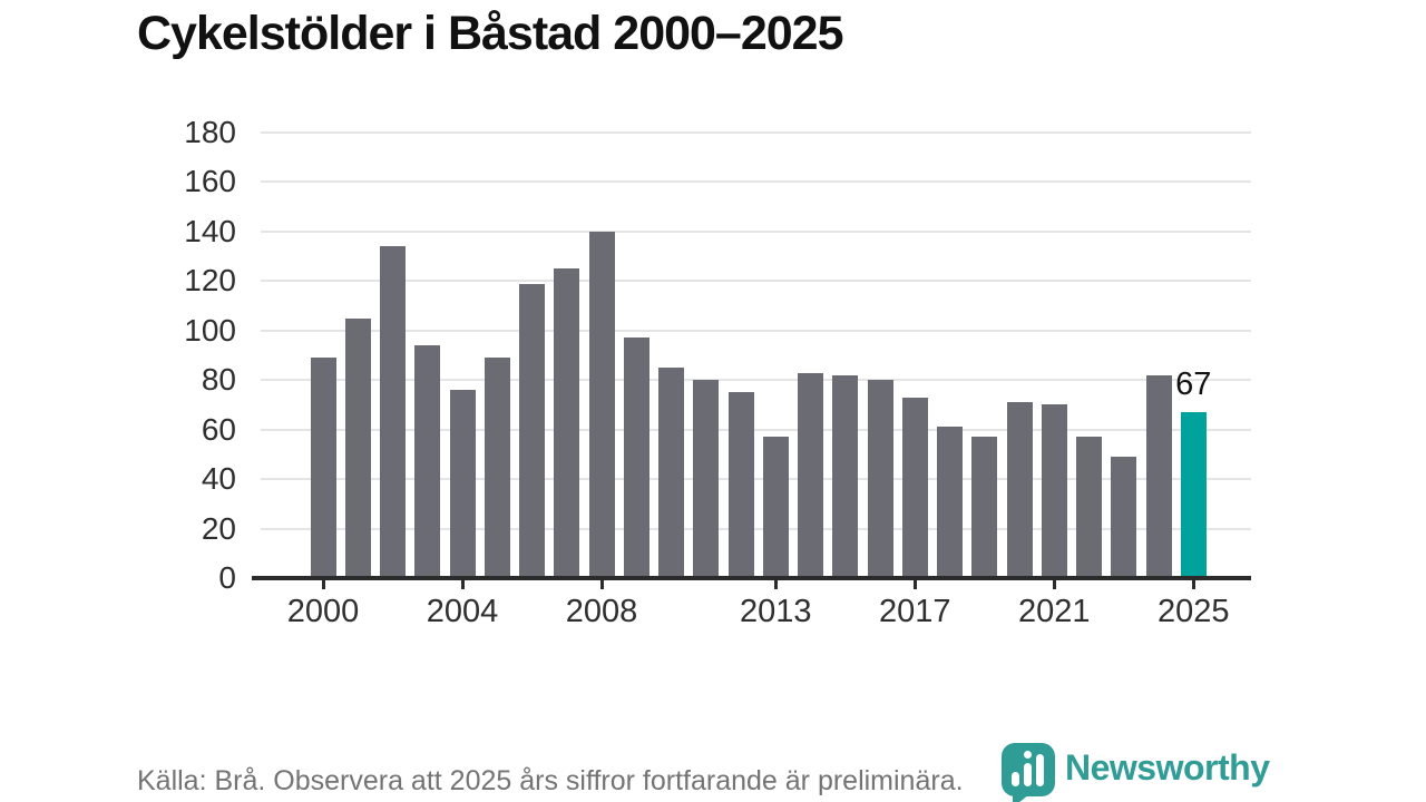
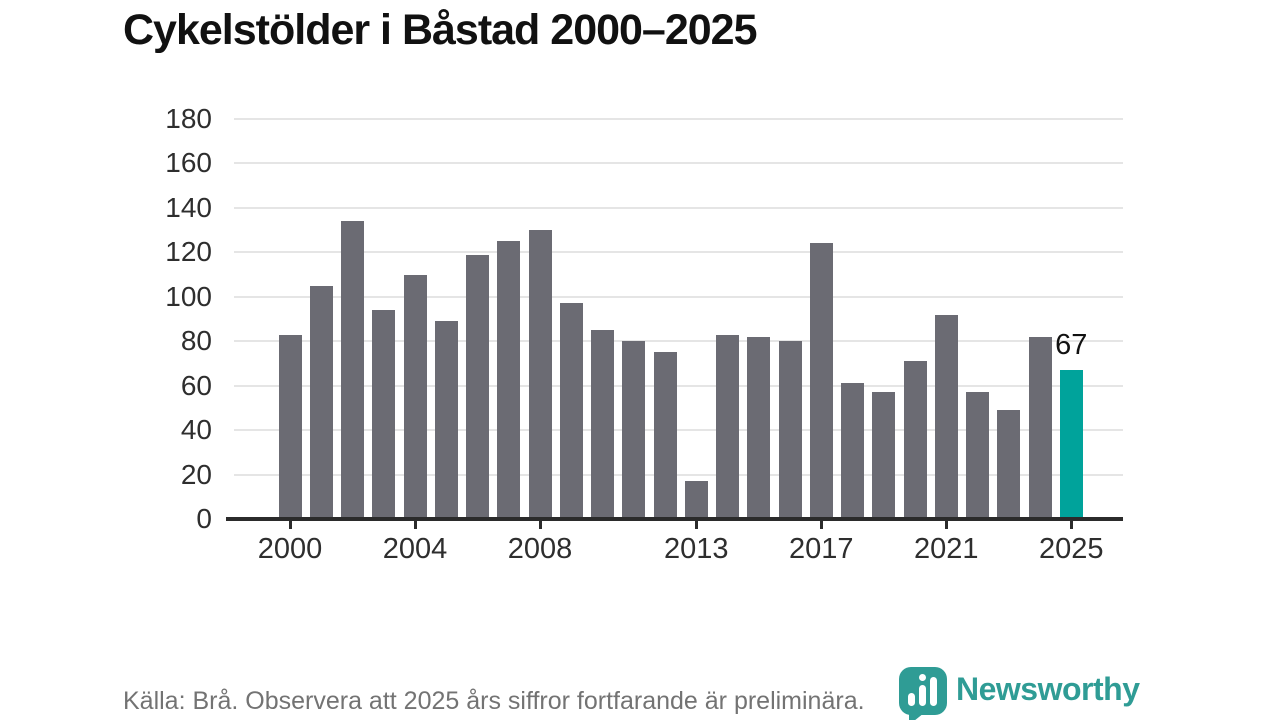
2000: 89 -> 83
2004: 76 -> 110
2008: 140 -> 130
2013: 57 -> 17
2017: 73 -> 124
2021: 70 -> 92
